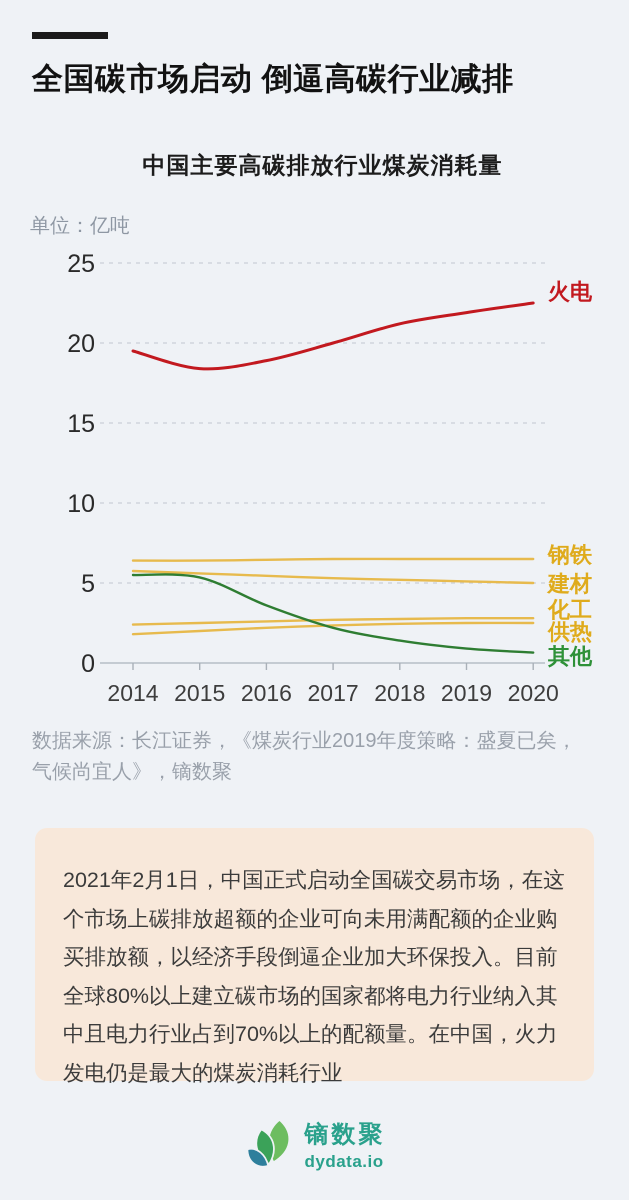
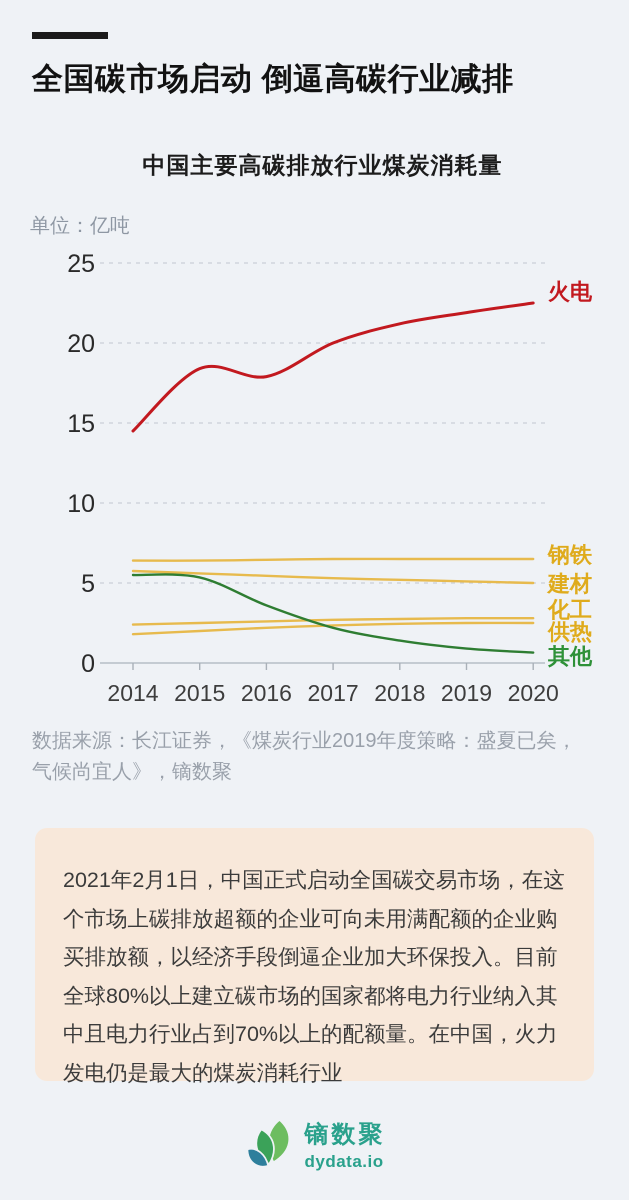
火电/2014: 19.5 -> 14.5
火电/2016: 18.9 -> 17.9
